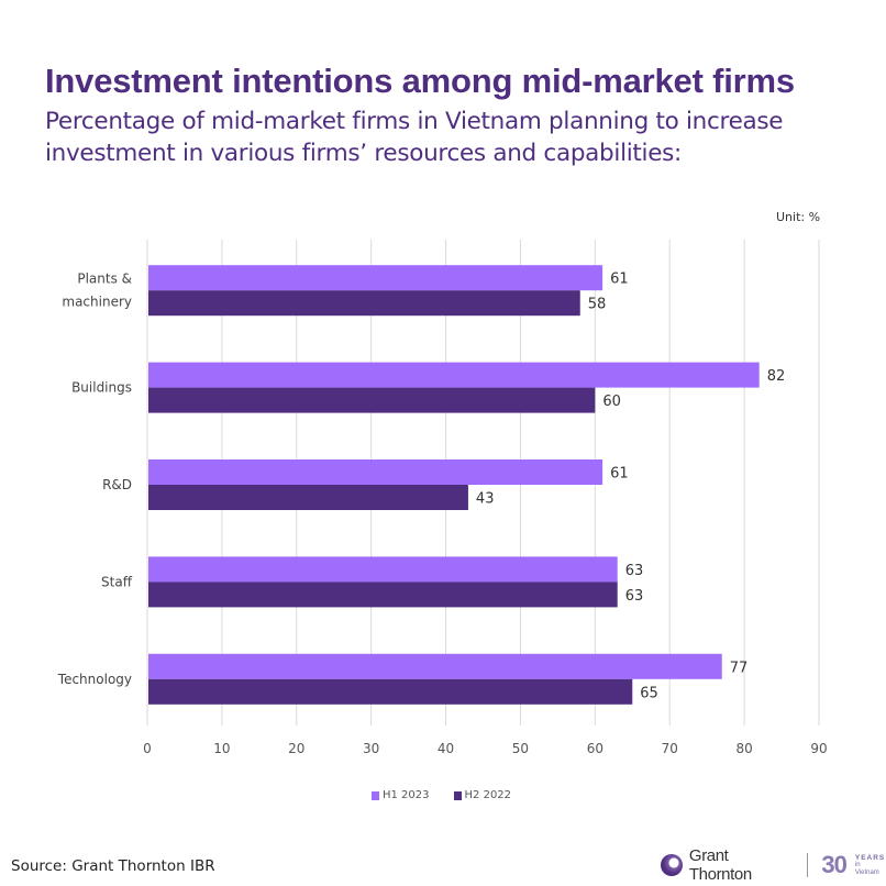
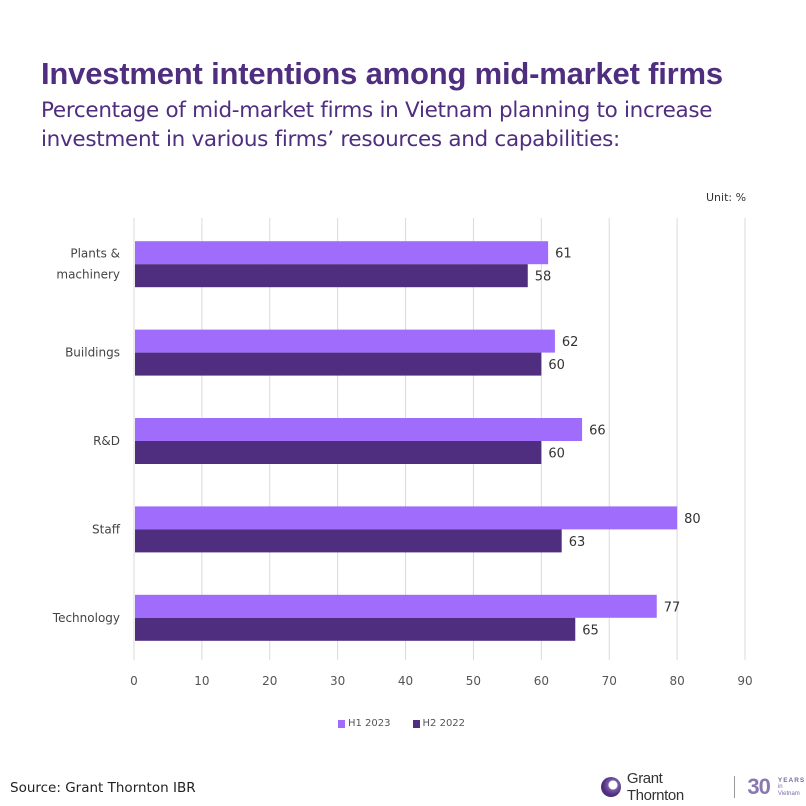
H1 2023/Buildings: 82 -> 62
H1 2023/R&D: 61 -> 66
H2 2022/R&D: 43 -> 60
H1 2023/Staff: 63 -> 80
